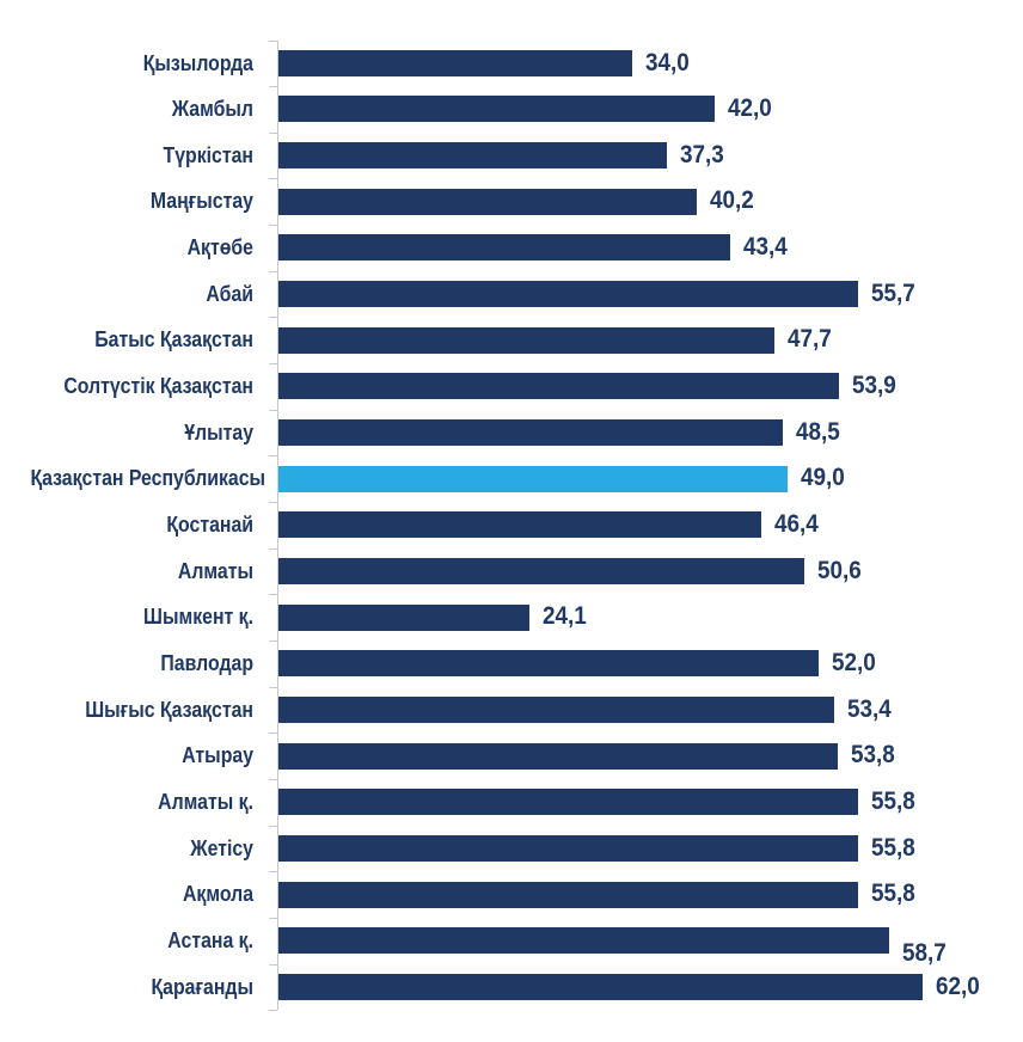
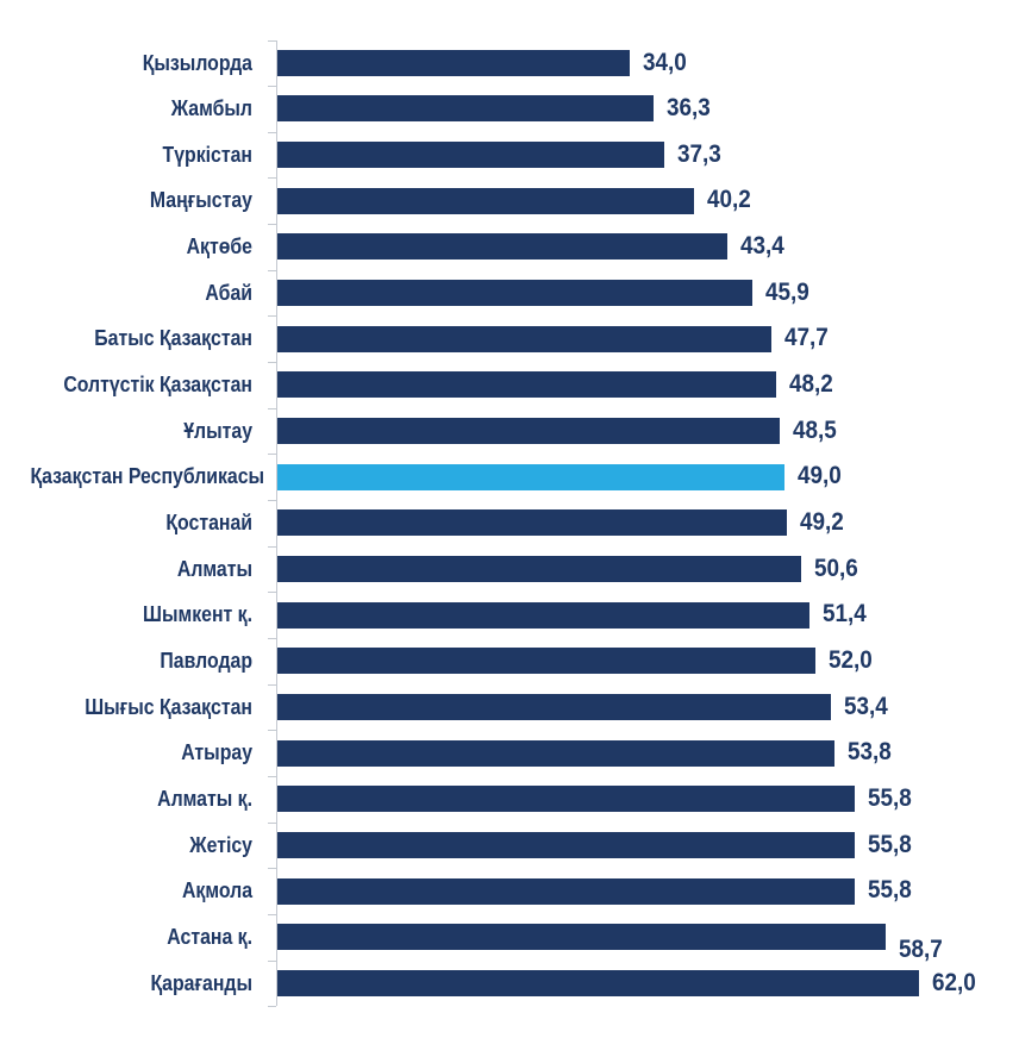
Жамбыл: 42,0 -> 36,3
Абай: 55,7 -> 45,9
Солтүстік Қазақстан: 53,9 -> 48,2
Қостанай: 46,4 -> 49,2
Шымкент қ.: 24,1 -> 51,4
